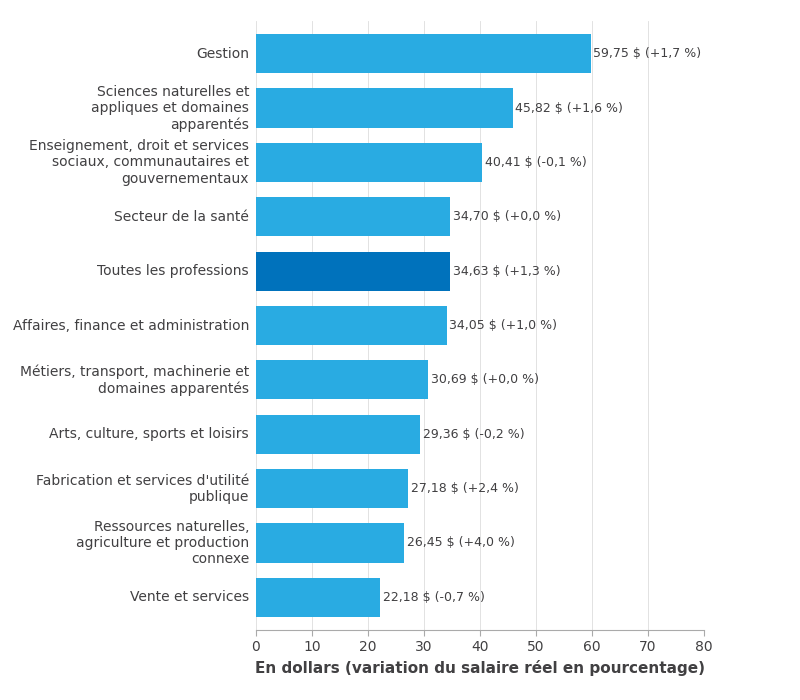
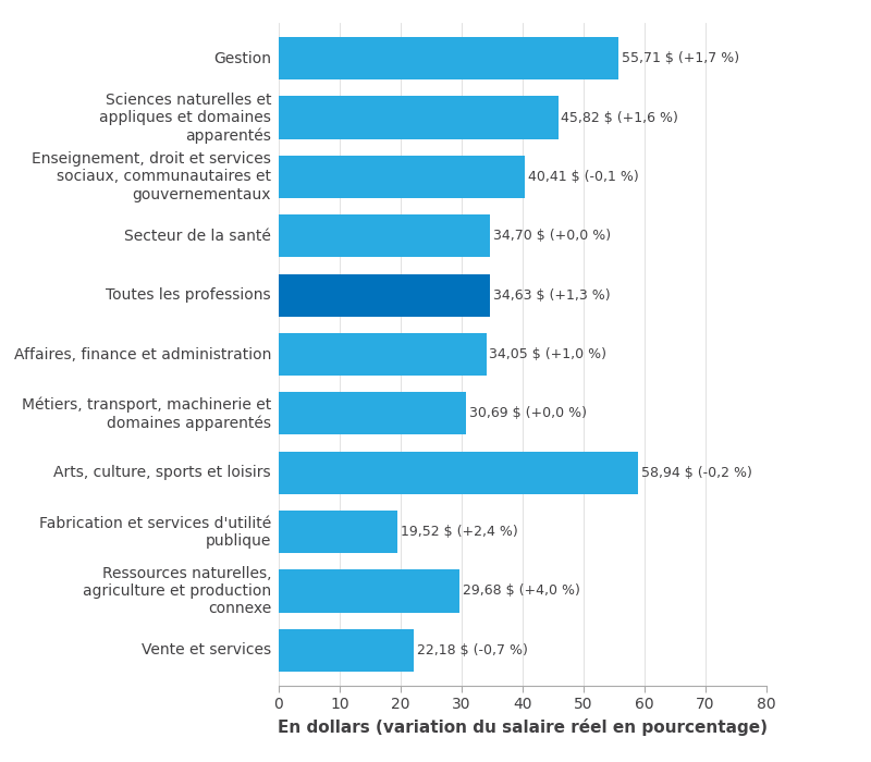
Gestion: 59,75 -> 55,71
Arts, culture, sports et loisirs: 29,36 -> 58,94
Fabrication et services d'utilité publique: 27,18 -> 19,52
Ressources naturelles, agriculture et production connexe: 26,45 -> 29,68
